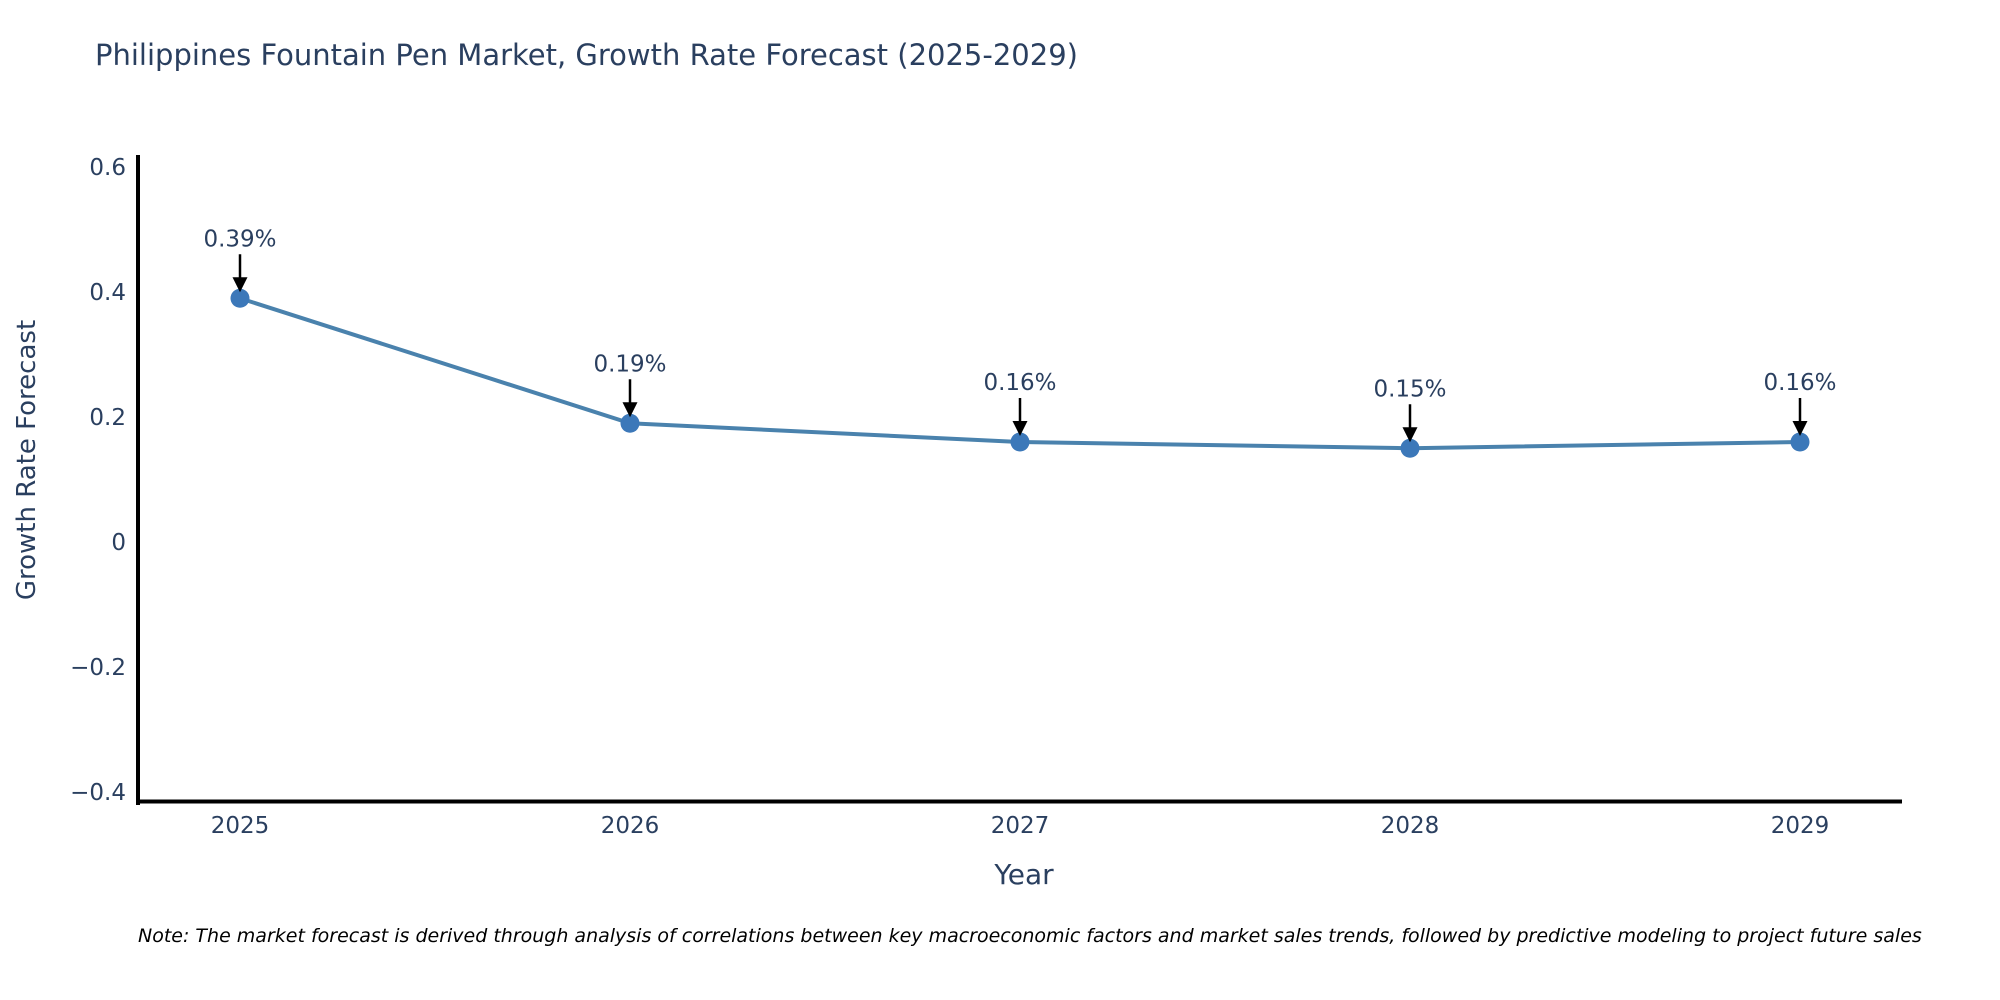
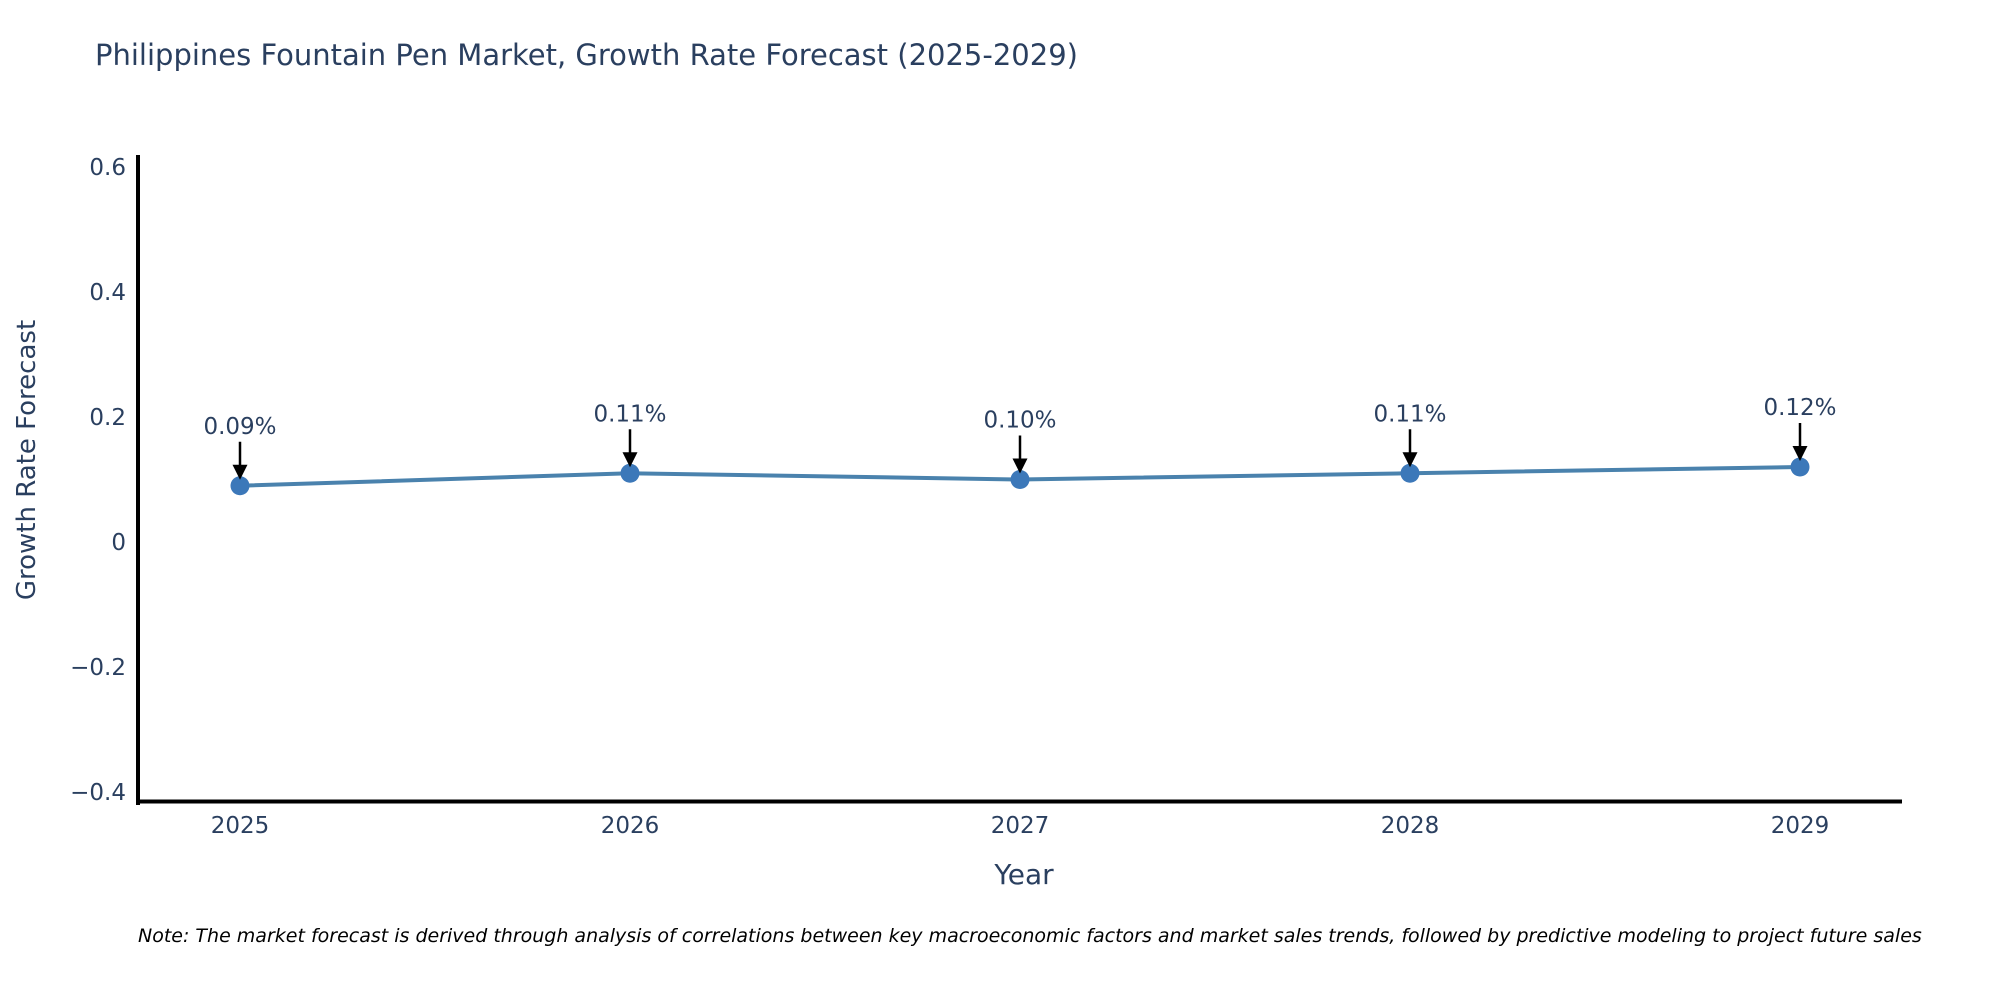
2025: 0.39% -> 0.09%
2026: 0.19% -> 0.11%
2027: 0.16% -> 0.10%
2028: 0.15% -> 0.11%
2029: 0.16% -> 0.12%
